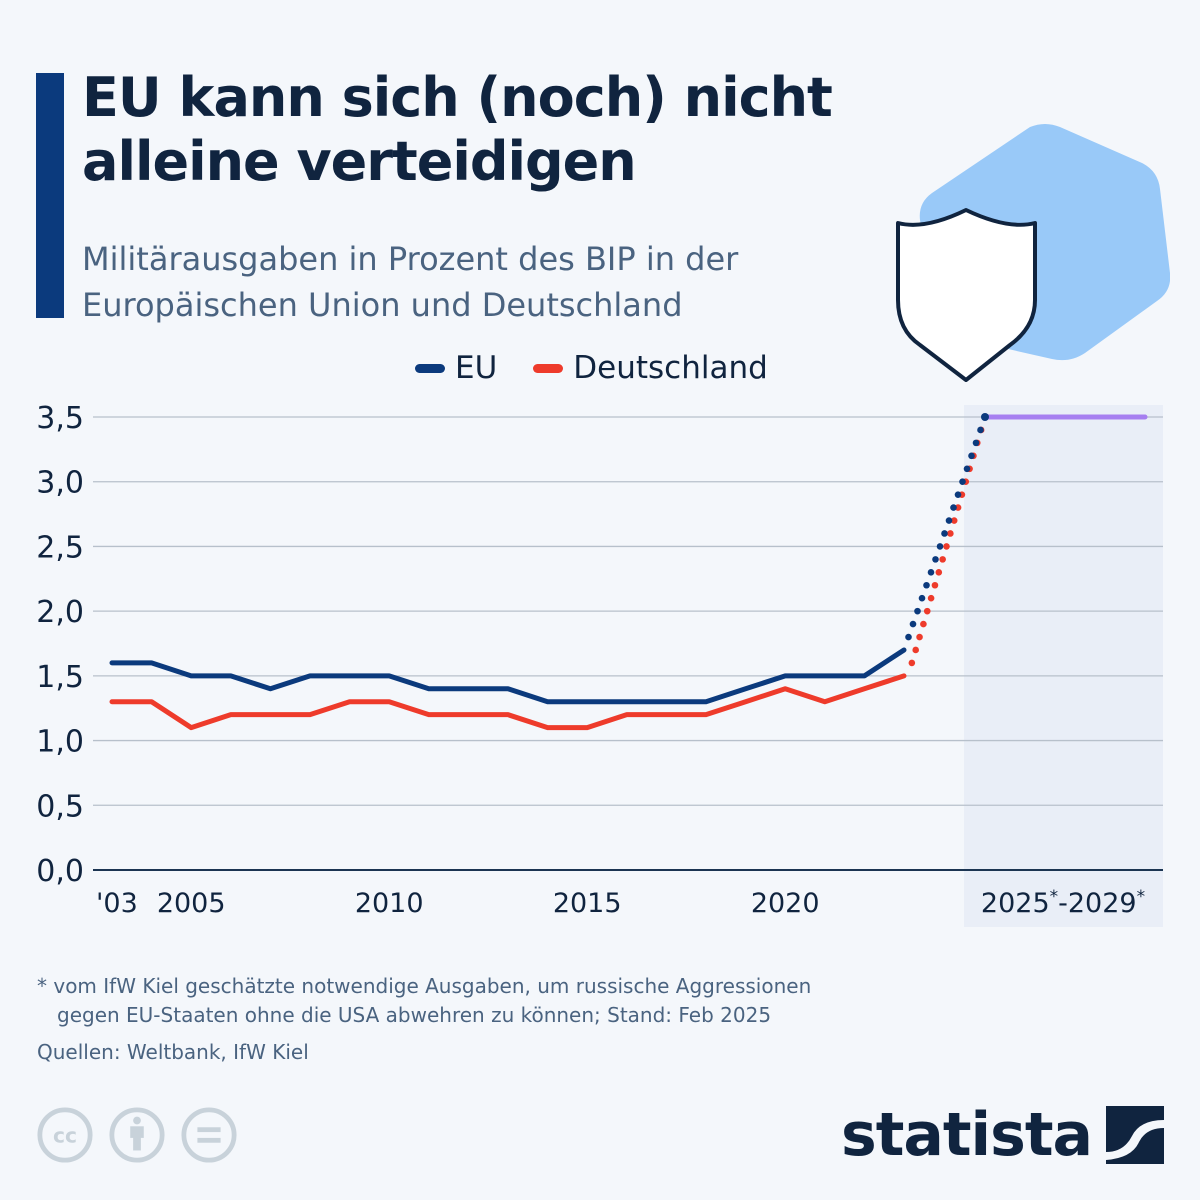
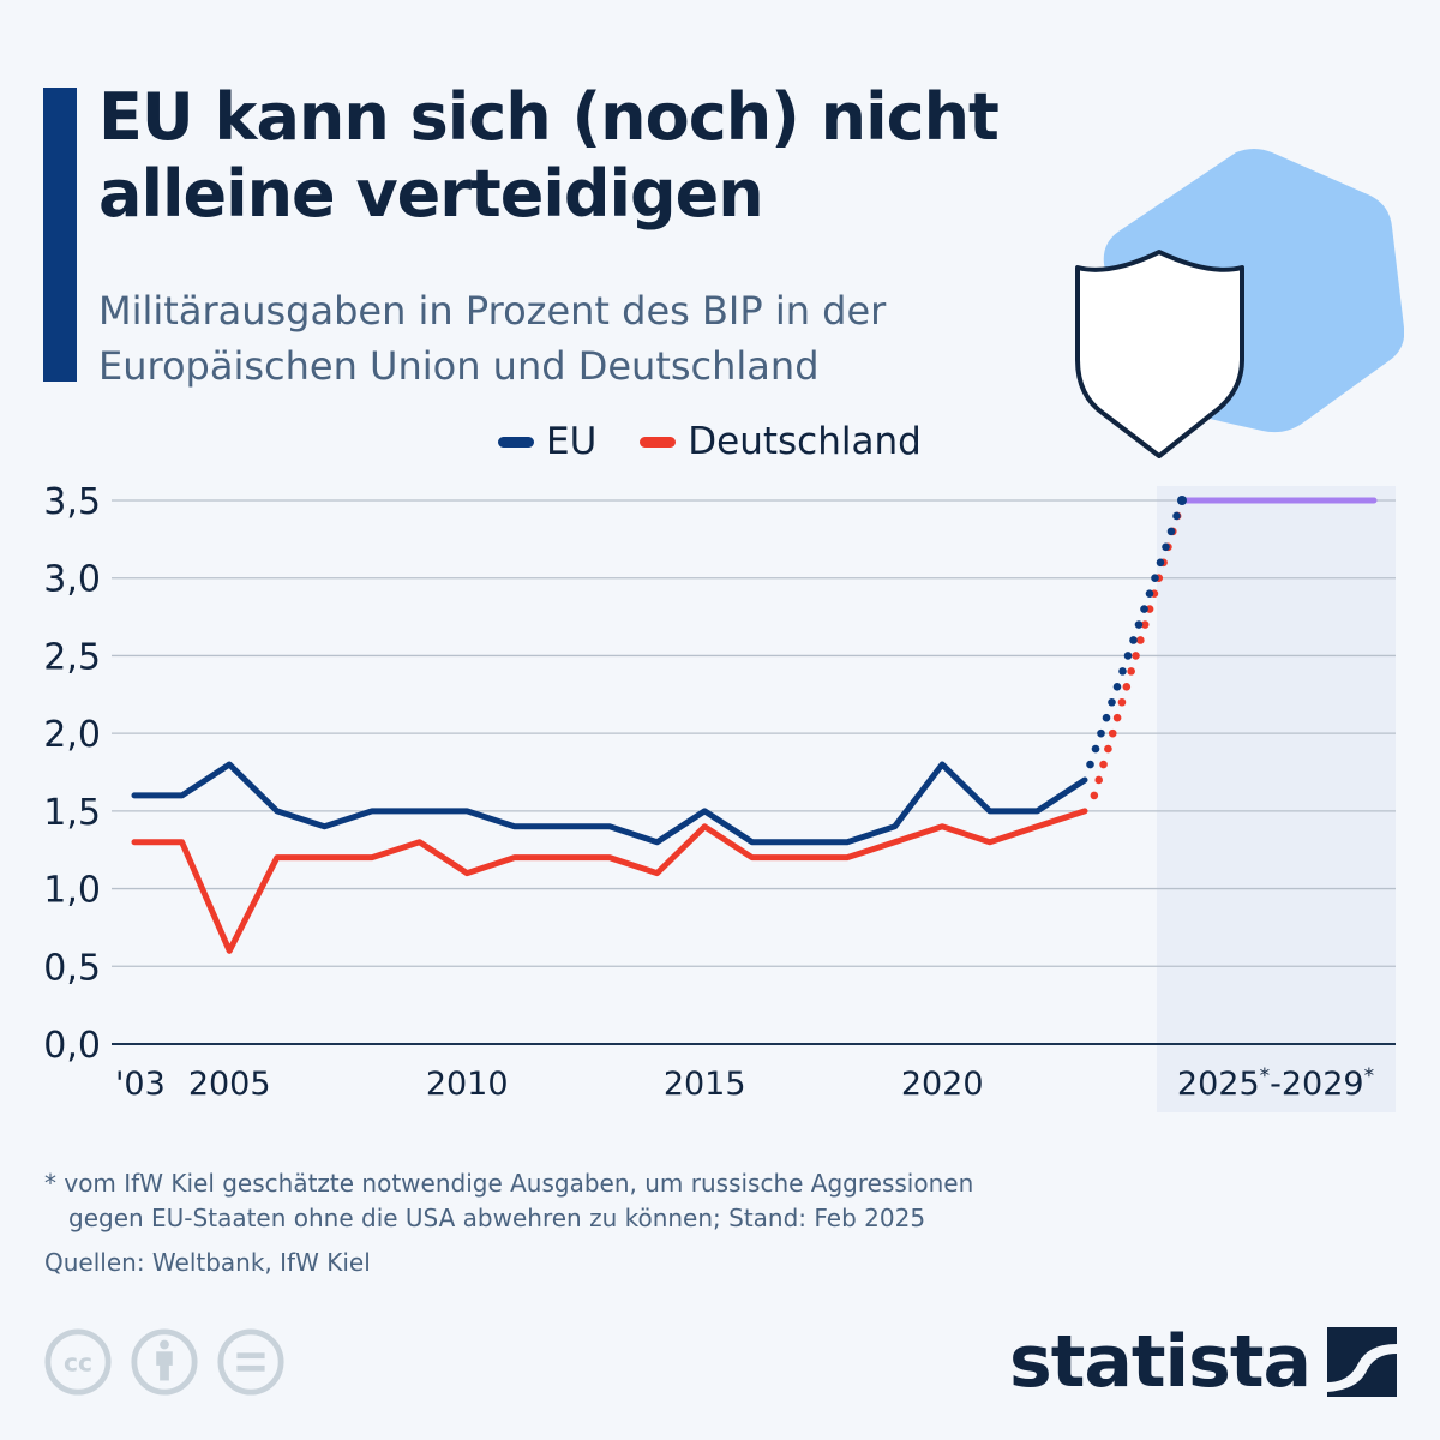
EU/2005: 1,5 -> 1,8
Deutschland/2005: 1,1 -> 0,6
Deutschland/2010: 1,3 -> 1,1
EU/2015: 1,3 -> 1,5
Deutschland/2015: 1,1 -> 1,4
EU/2020: 1,5 -> 1,8
